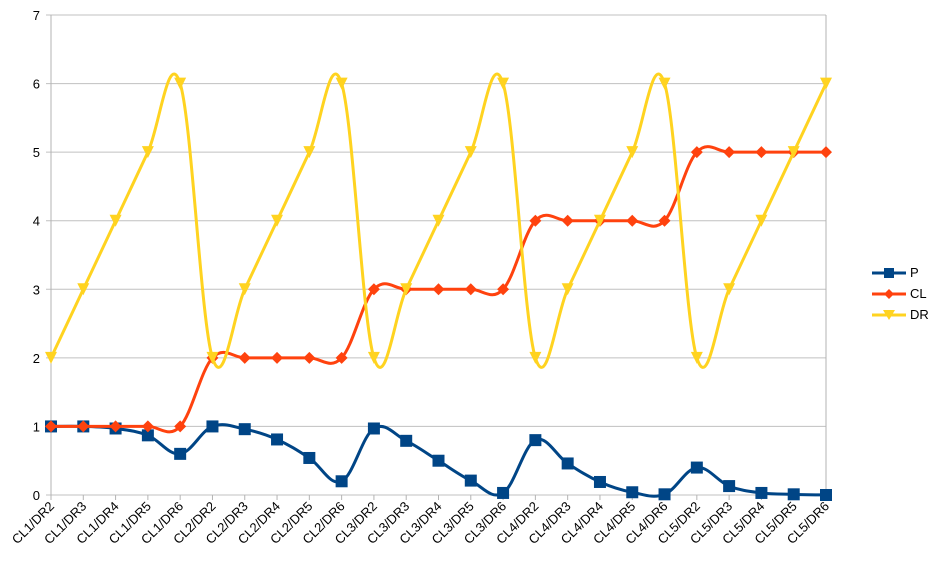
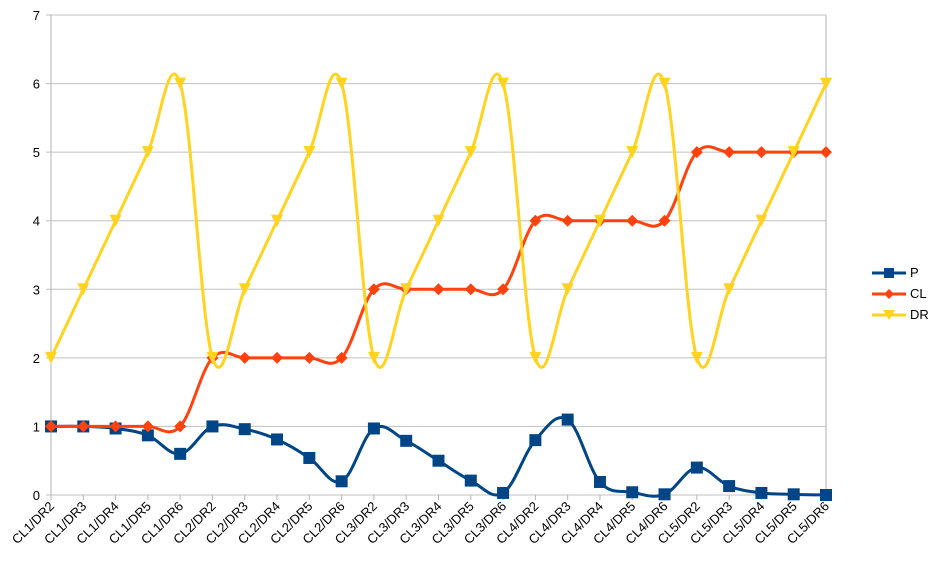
P/CL4/DR3: 0.5 -> 1.1
